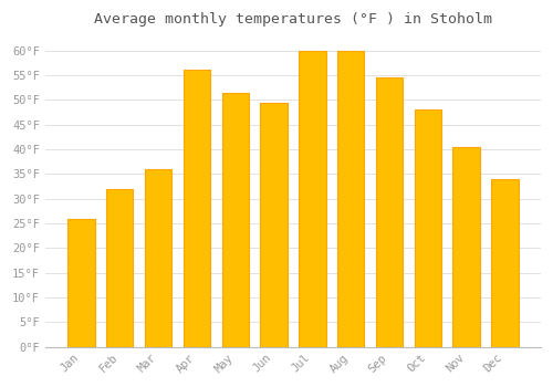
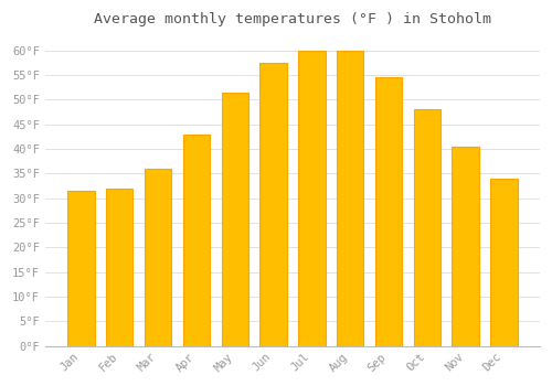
Jan: 26.0°F -> 31.5°F
Apr: 56.0°F -> 43.0°F
Jun: 49.5°F -> 57.5°F
